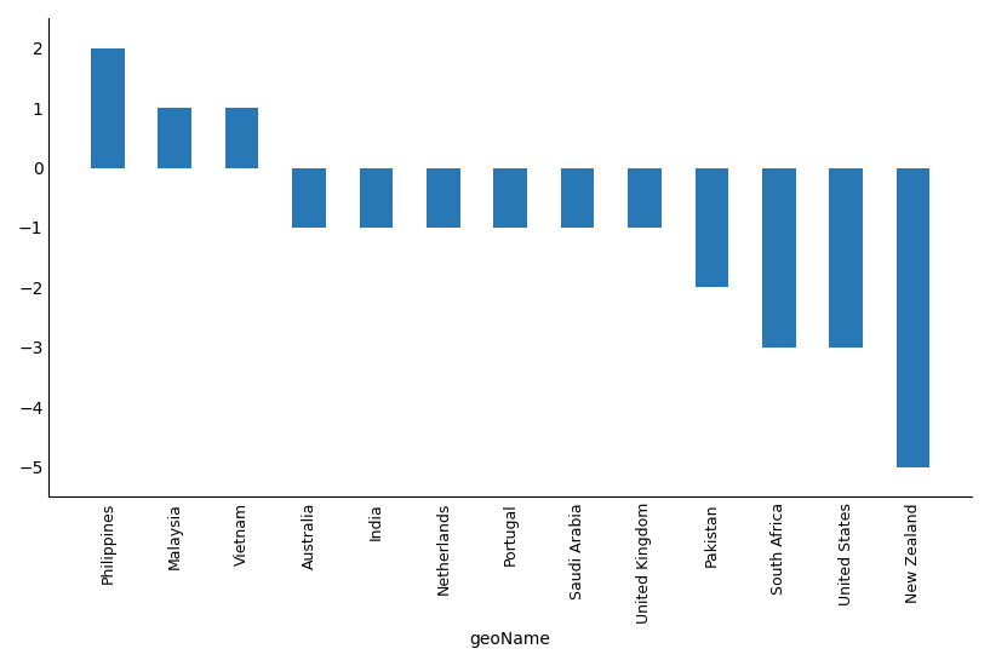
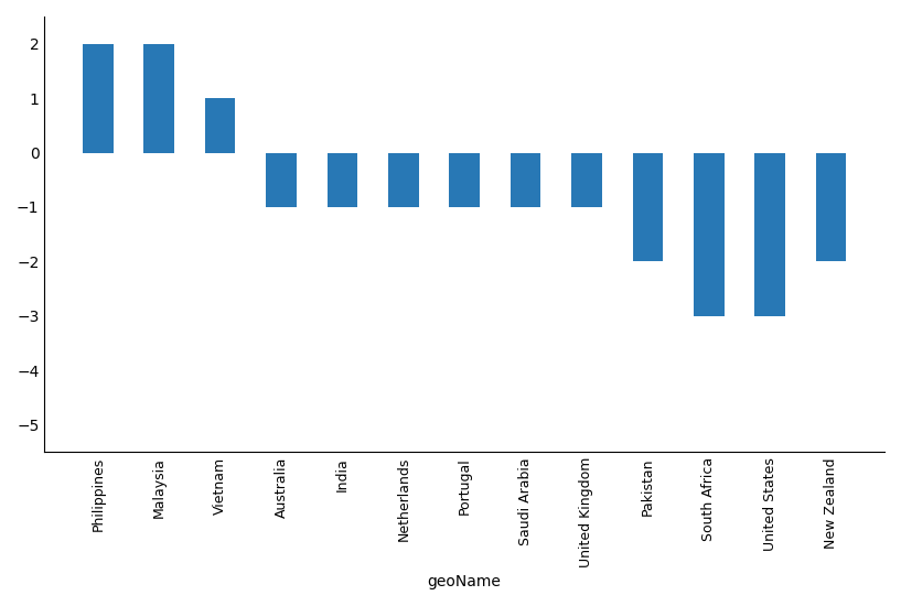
Malaysia: 1 -> 2
New Zealand: -5 -> -2
